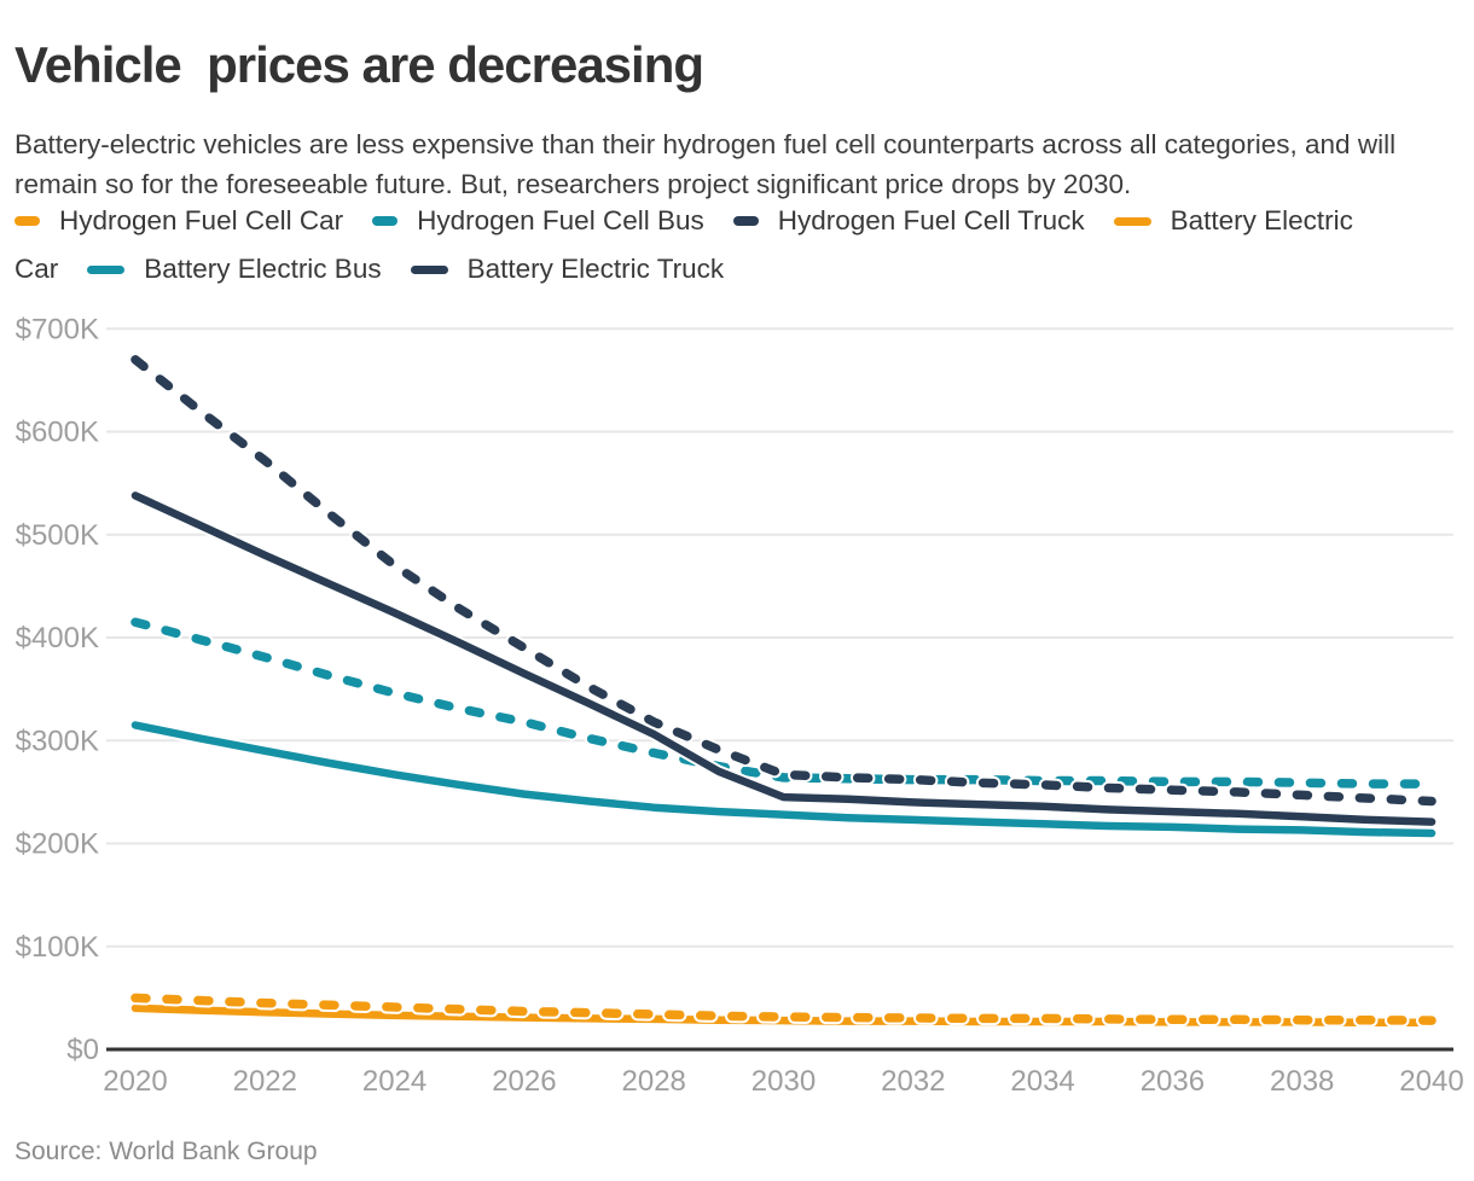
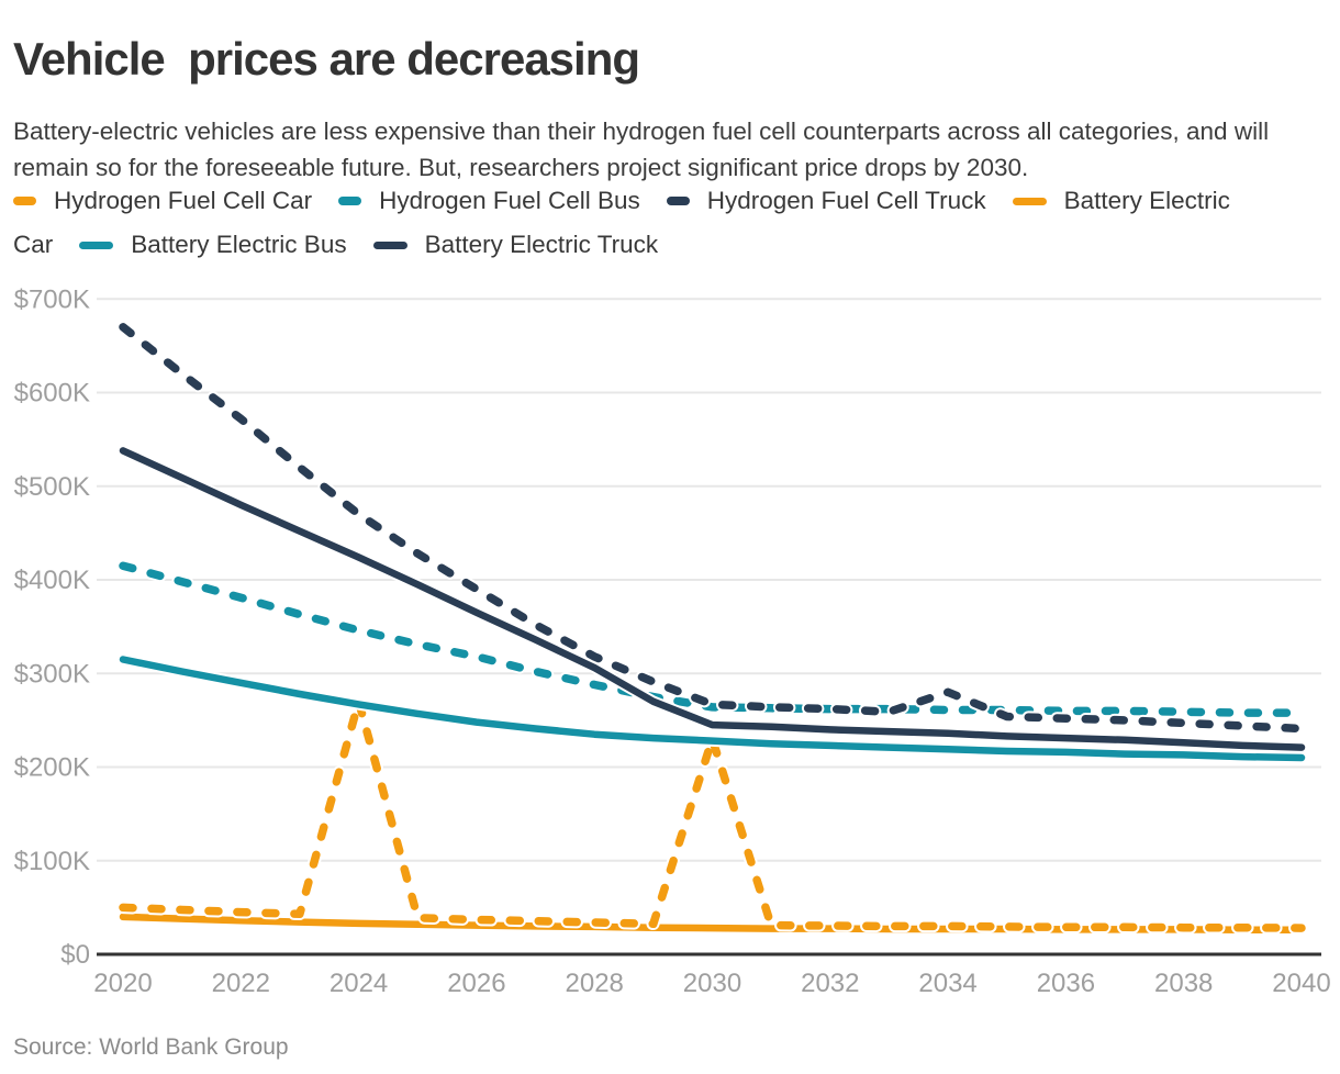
Hydrogen Fuel Cell Car/2024: $40K -> $270K
Hydrogen Fuel Cell Car/2030: $30K -> $230K
Hydrogen Fuel Cell Truck/2034: $260K -> $280K
